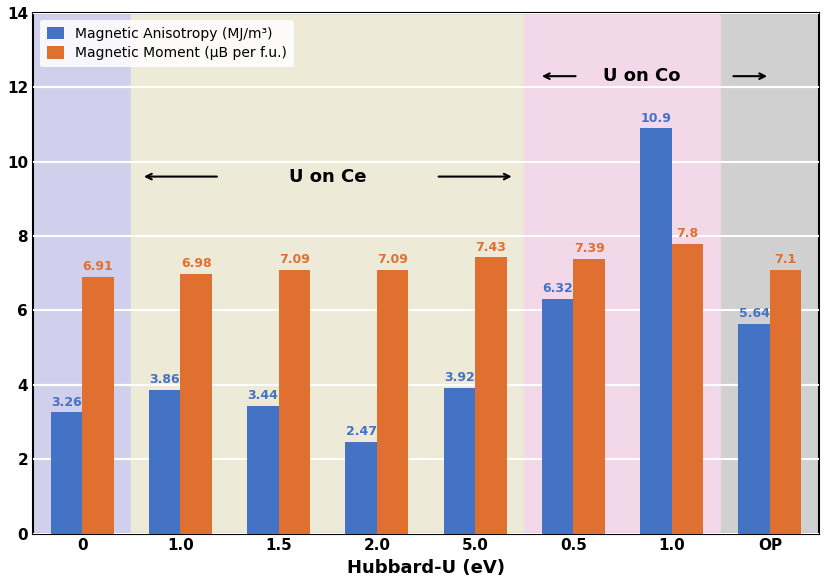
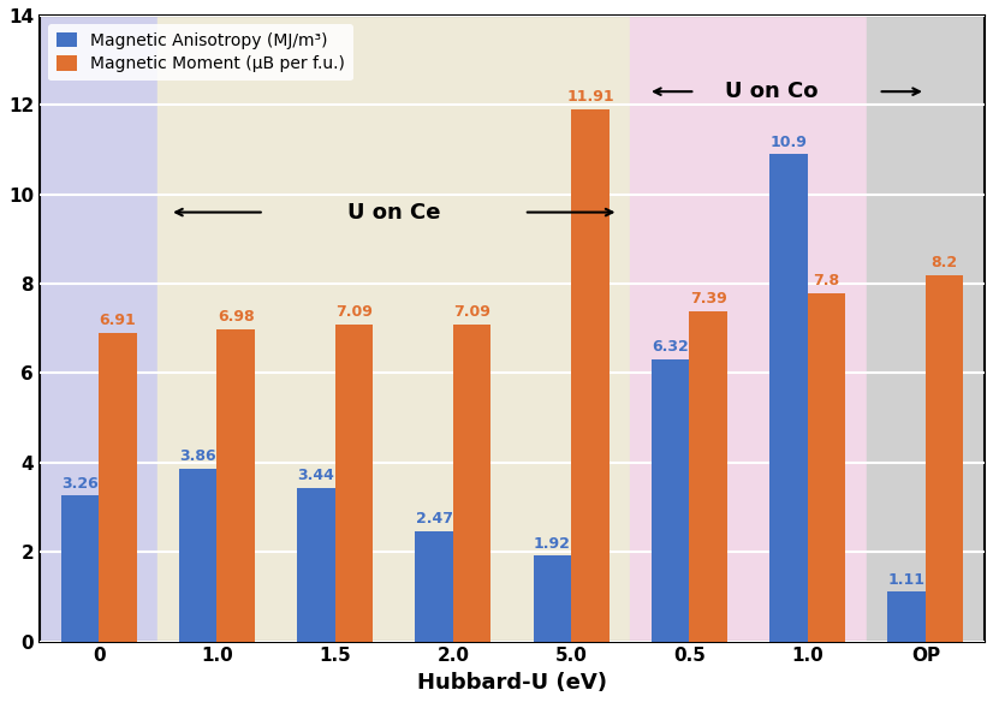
Magnetic Anisotropy (MJ/m³)/5.0: 3.92 -> 1.92
Magnetic Moment (μB per f.u.)/5.0: 7.43 -> 11.91
Magnetic Anisotropy (MJ/m³)/OP: 5.64 -> 1.11
Magnetic Moment (μB per f.u.)/OP: 7.1 -> 8.2
